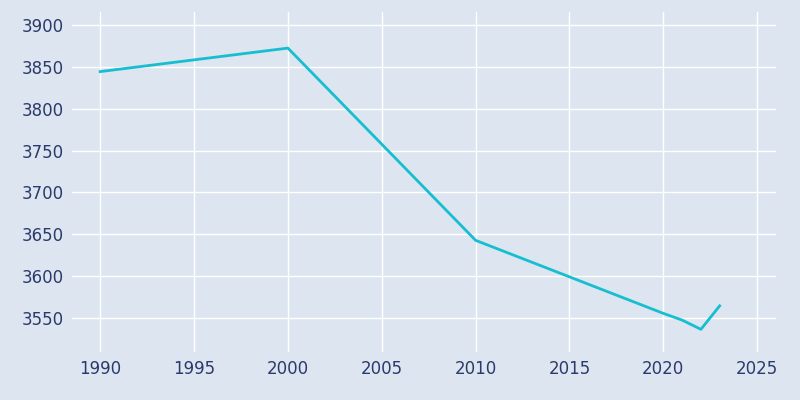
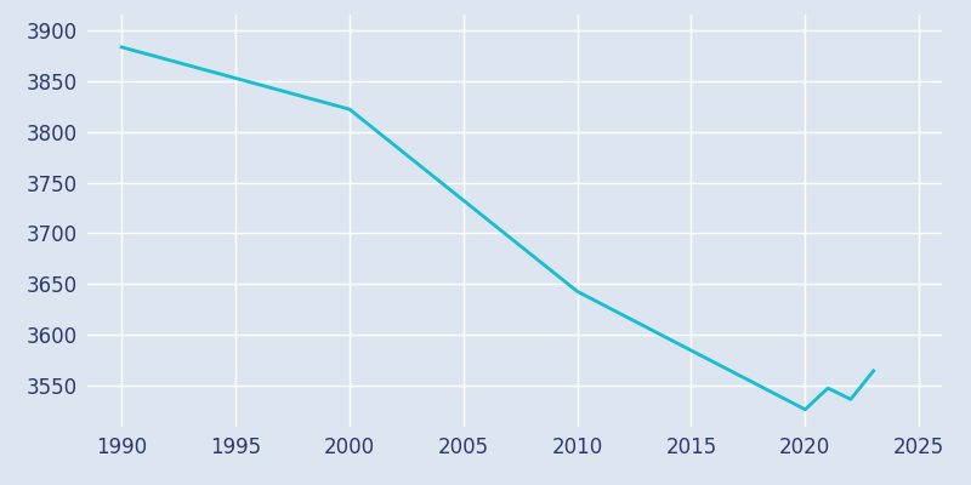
1990: 3844 -> 3883
2000: 3872 -> 3822
2020: 3556 -> 3527
